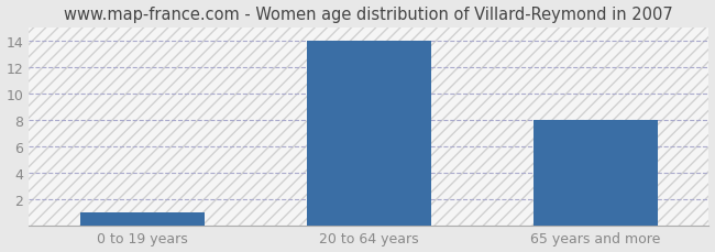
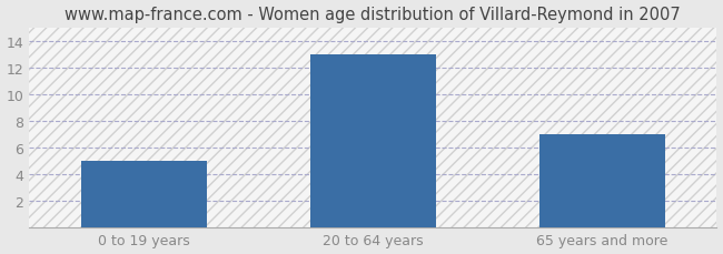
0 to 19 years: 1 -> 5
20 to 64 years: 14 -> 13
65 years and more: 8 -> 7
